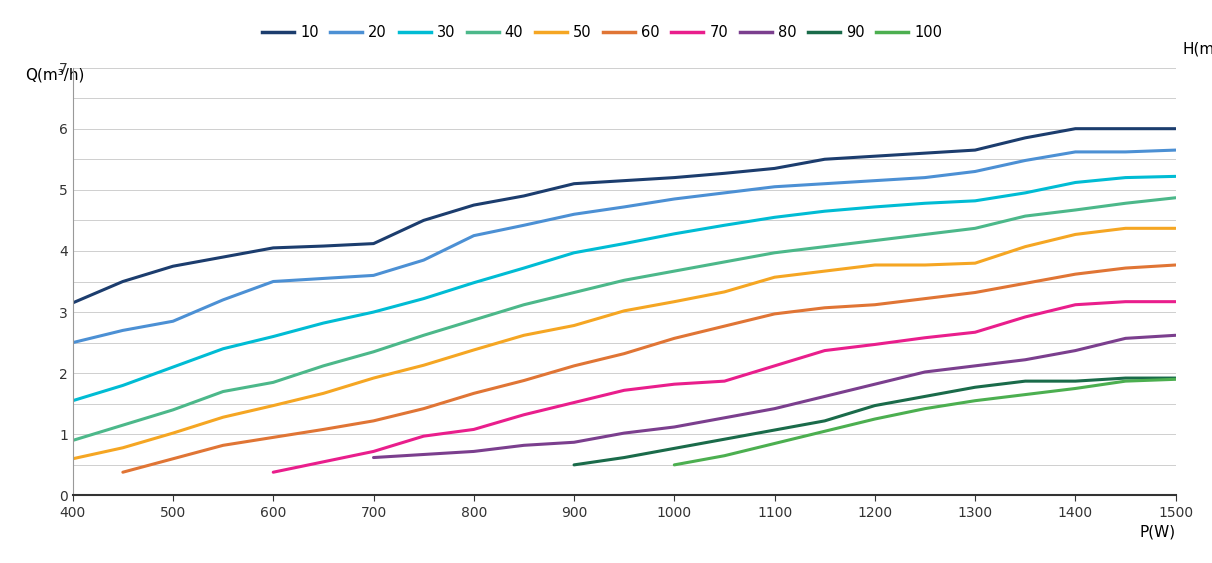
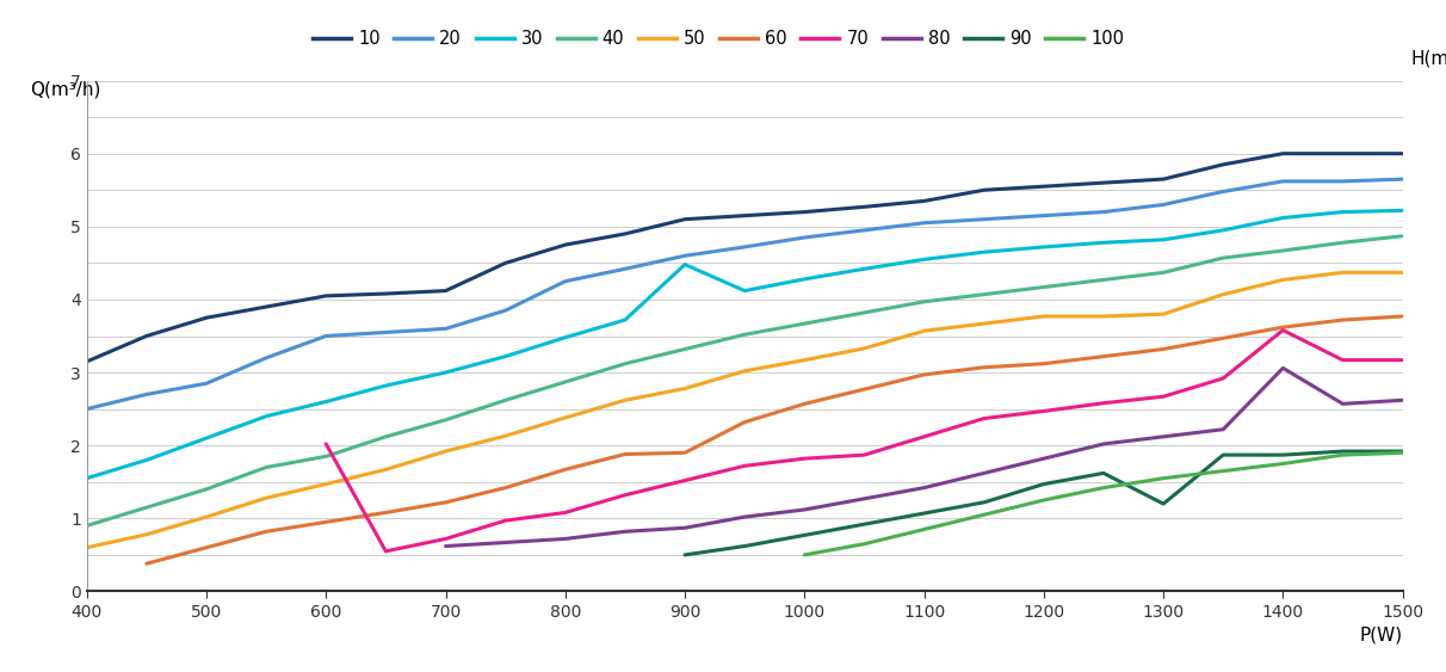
70/600: 0.38 -> 2.02
30/900: 3.97 -> 4.48
60/900: 2.12 -> 1.90
90/1300: 1.77 -> 1.20
70/1400: 3.12 -> 3.58
80/1400: 2.37 -> 3.06
